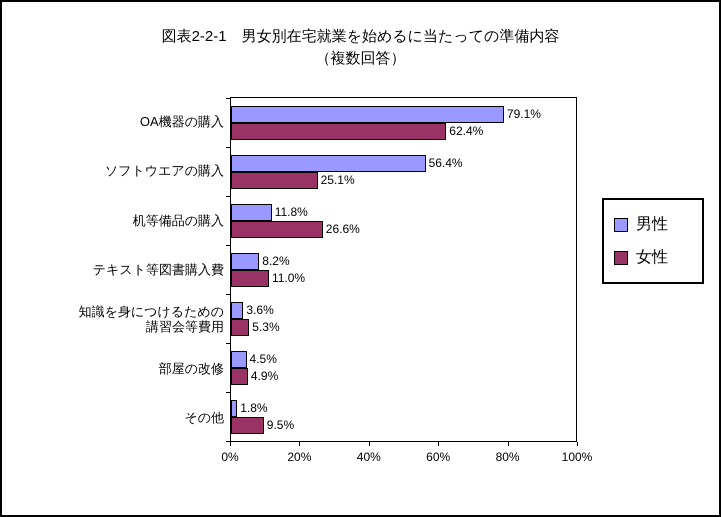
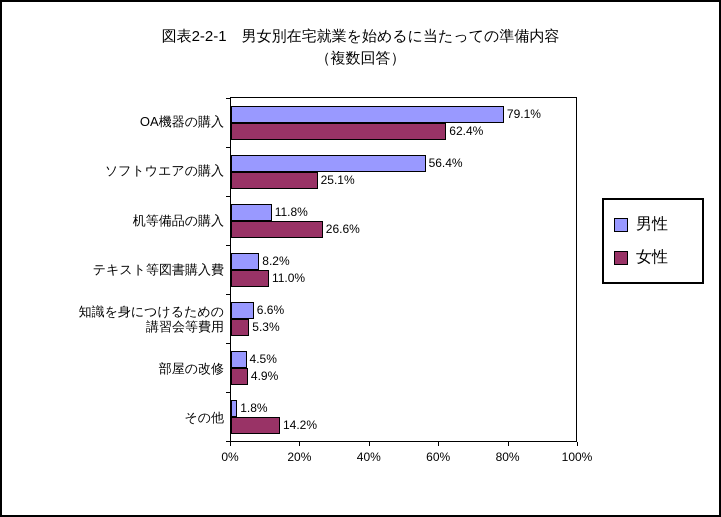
男性/知識を身につけるための 講習会等費用: 3.6% -> 6.6%
女性/その他: 9.5% -> 14.2%
